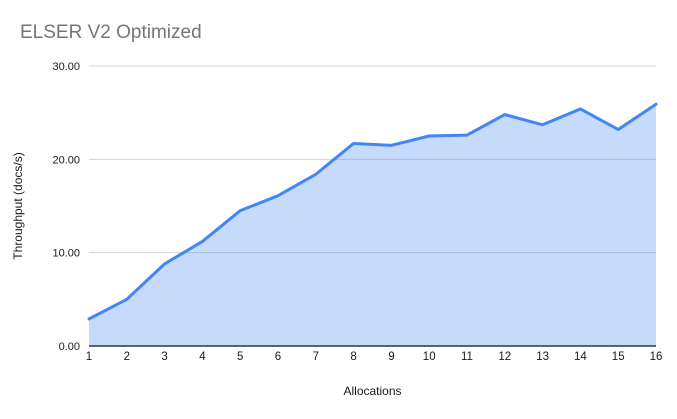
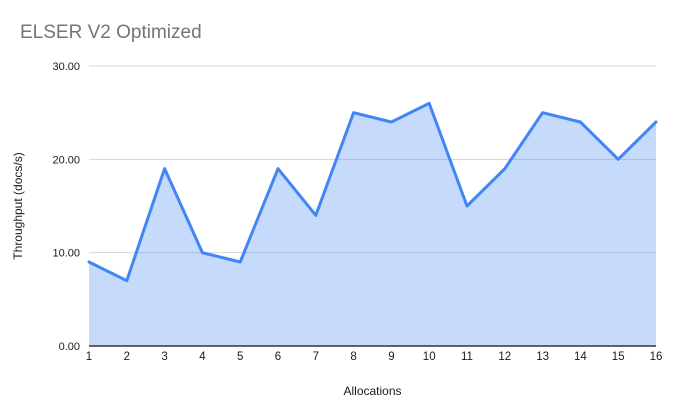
1: 3 -> 9
2: 5 -> 7
3: 9 -> 19
4: 11 -> 10
5: 14 -> 9
6: 16 -> 19
7: 18 -> 14
8: 22 -> 25
9: 22 -> 24
10: 22 -> 26
11: 23 -> 15
12: 25 -> 19
13: 24 -> 25
14: 25 -> 24
15: 23 -> 20
16: 26 -> 24
